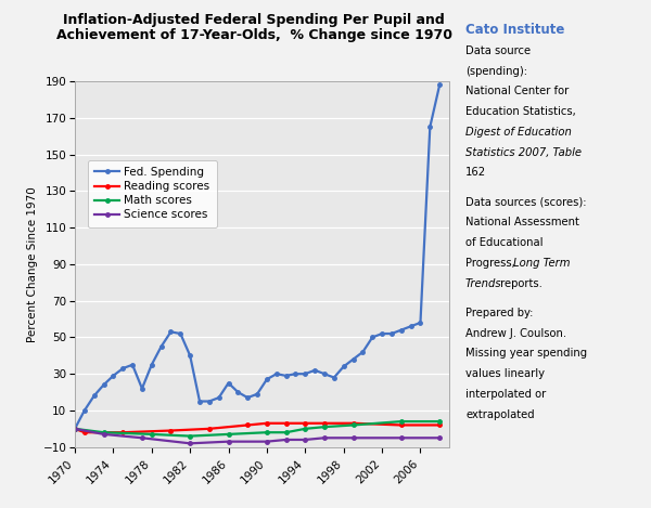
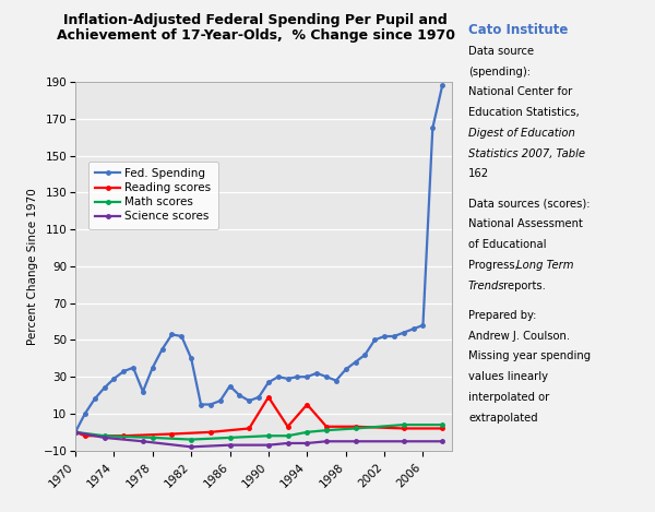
Reading scores/1990: 3 -> 19
Reading scores/1994: 3 -> 15
